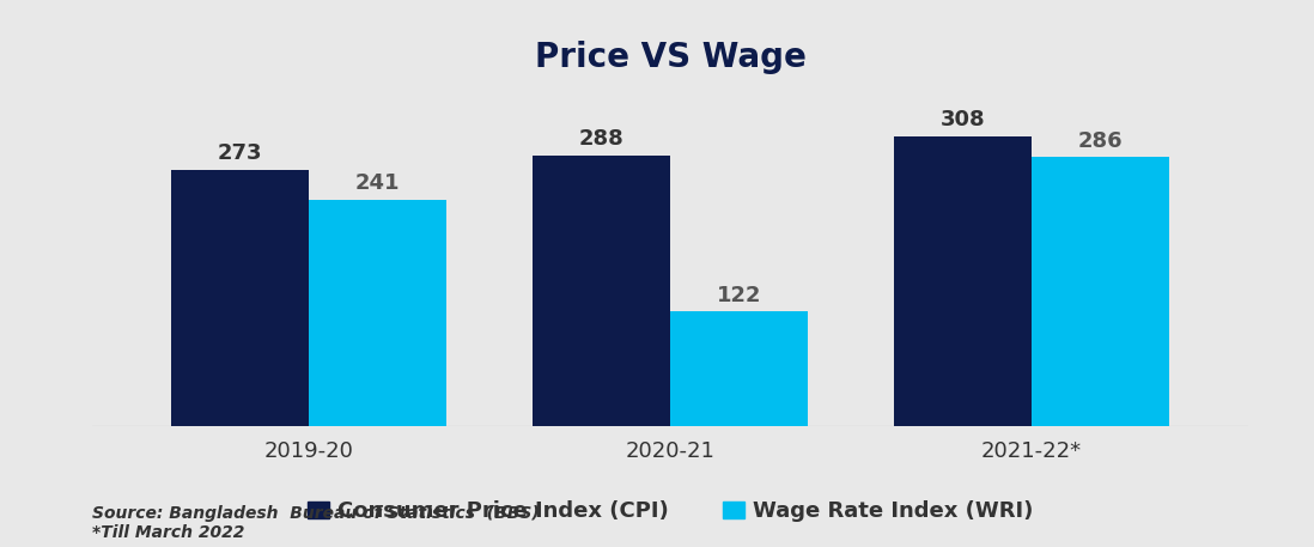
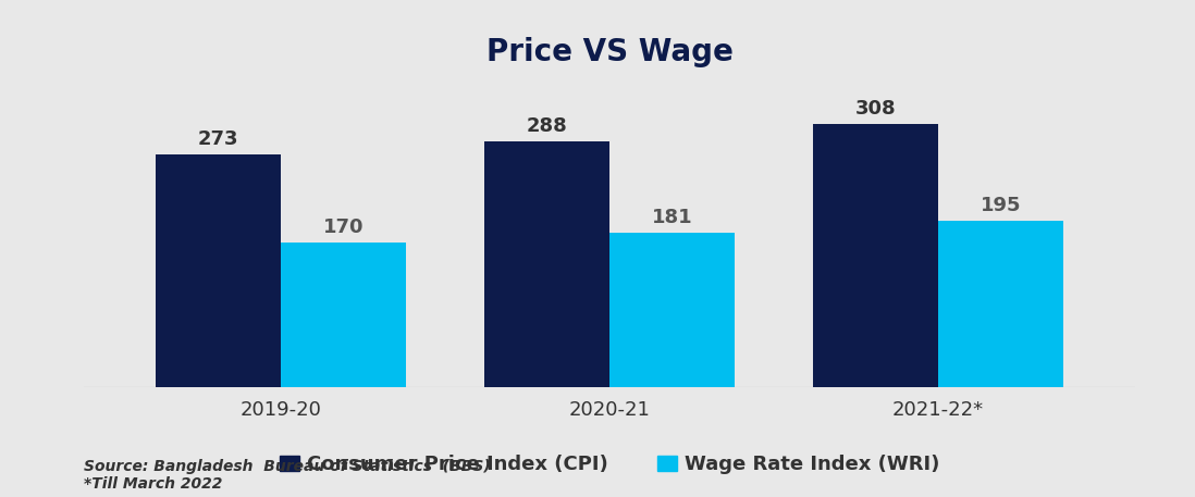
Wage Rate Index (WRI)/2019-20: 241 -> 170
Wage Rate Index (WRI)/2020-21: 122 -> 181
Wage Rate Index (WRI)/2021-22*: 286 -> 195
